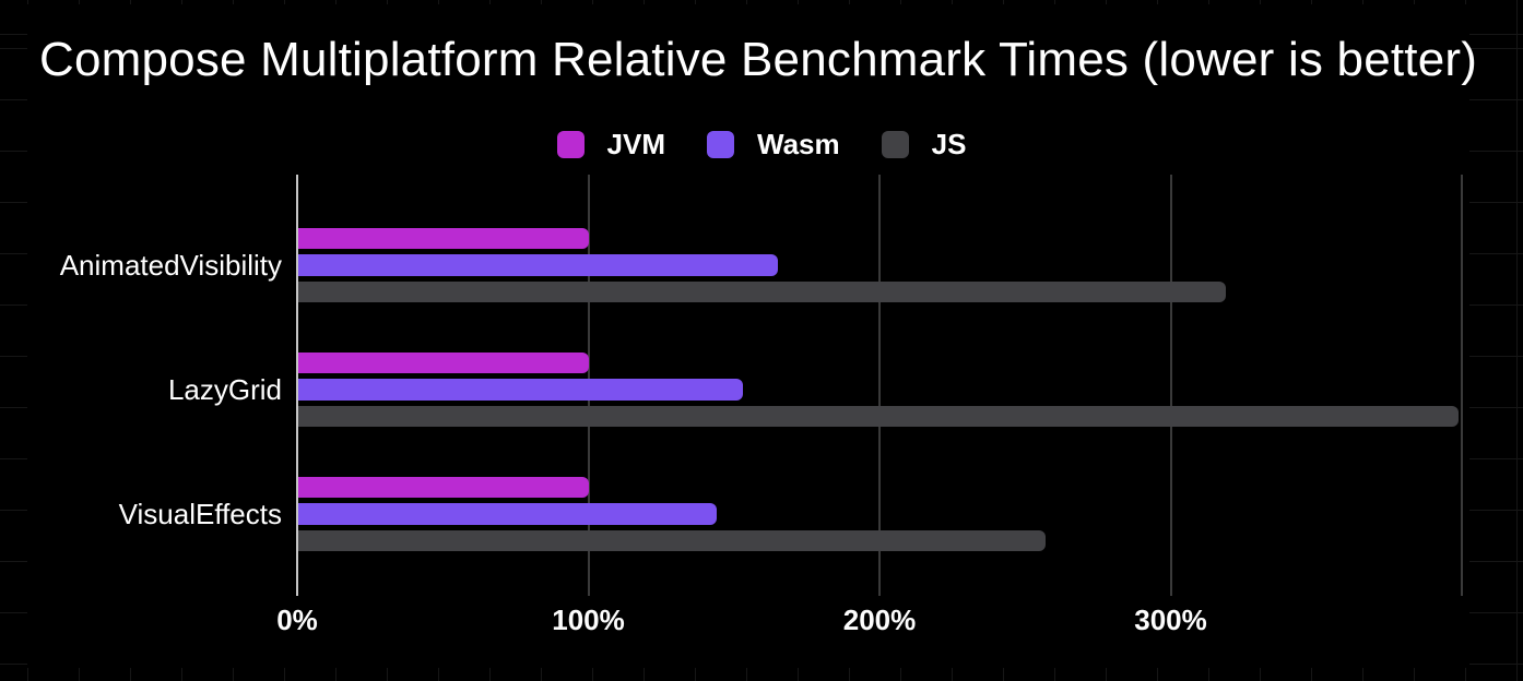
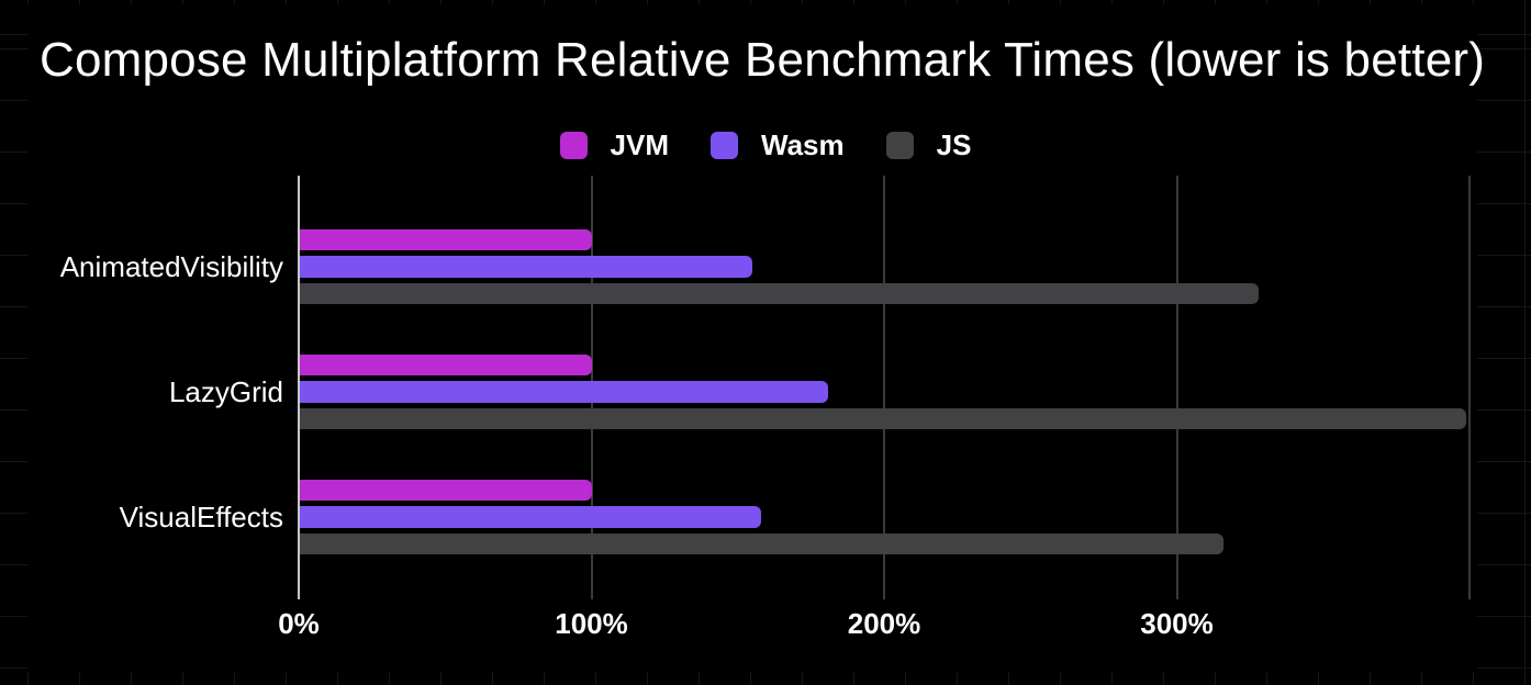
Wasm/AnimatedVisibility: 165% -> 155%
JS/AnimatedVisibility: 319% -> 328%
Wasm/LazyGrid: 153% -> 181%
Wasm/VisualEffects: 144% -> 158%
JS/VisualEffects: 257% -> 316%
